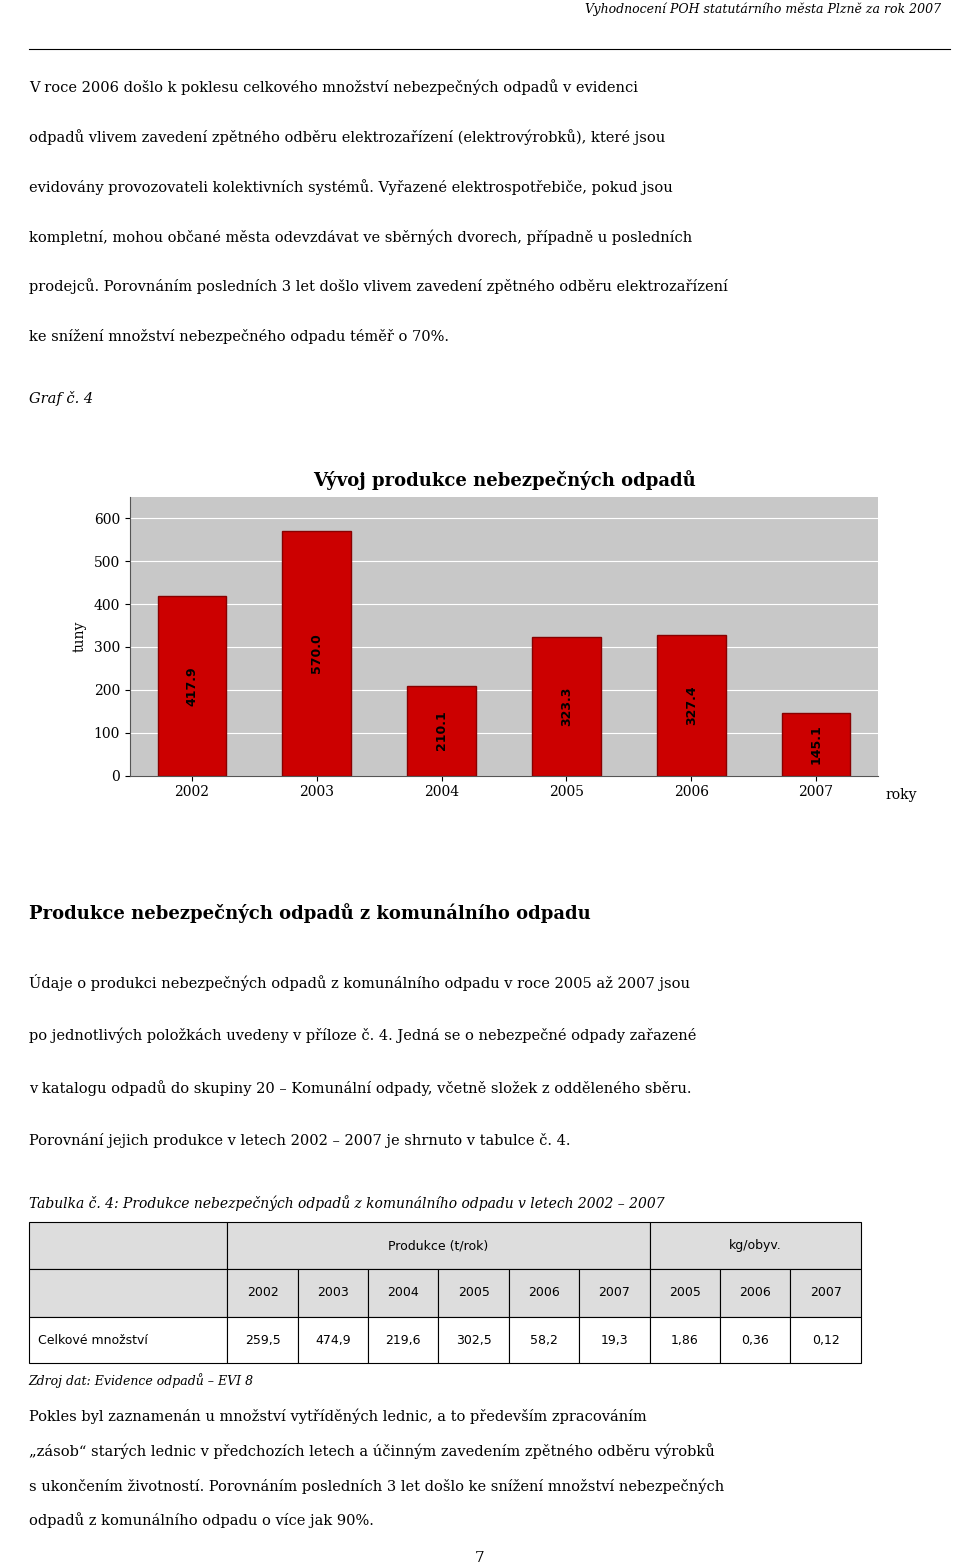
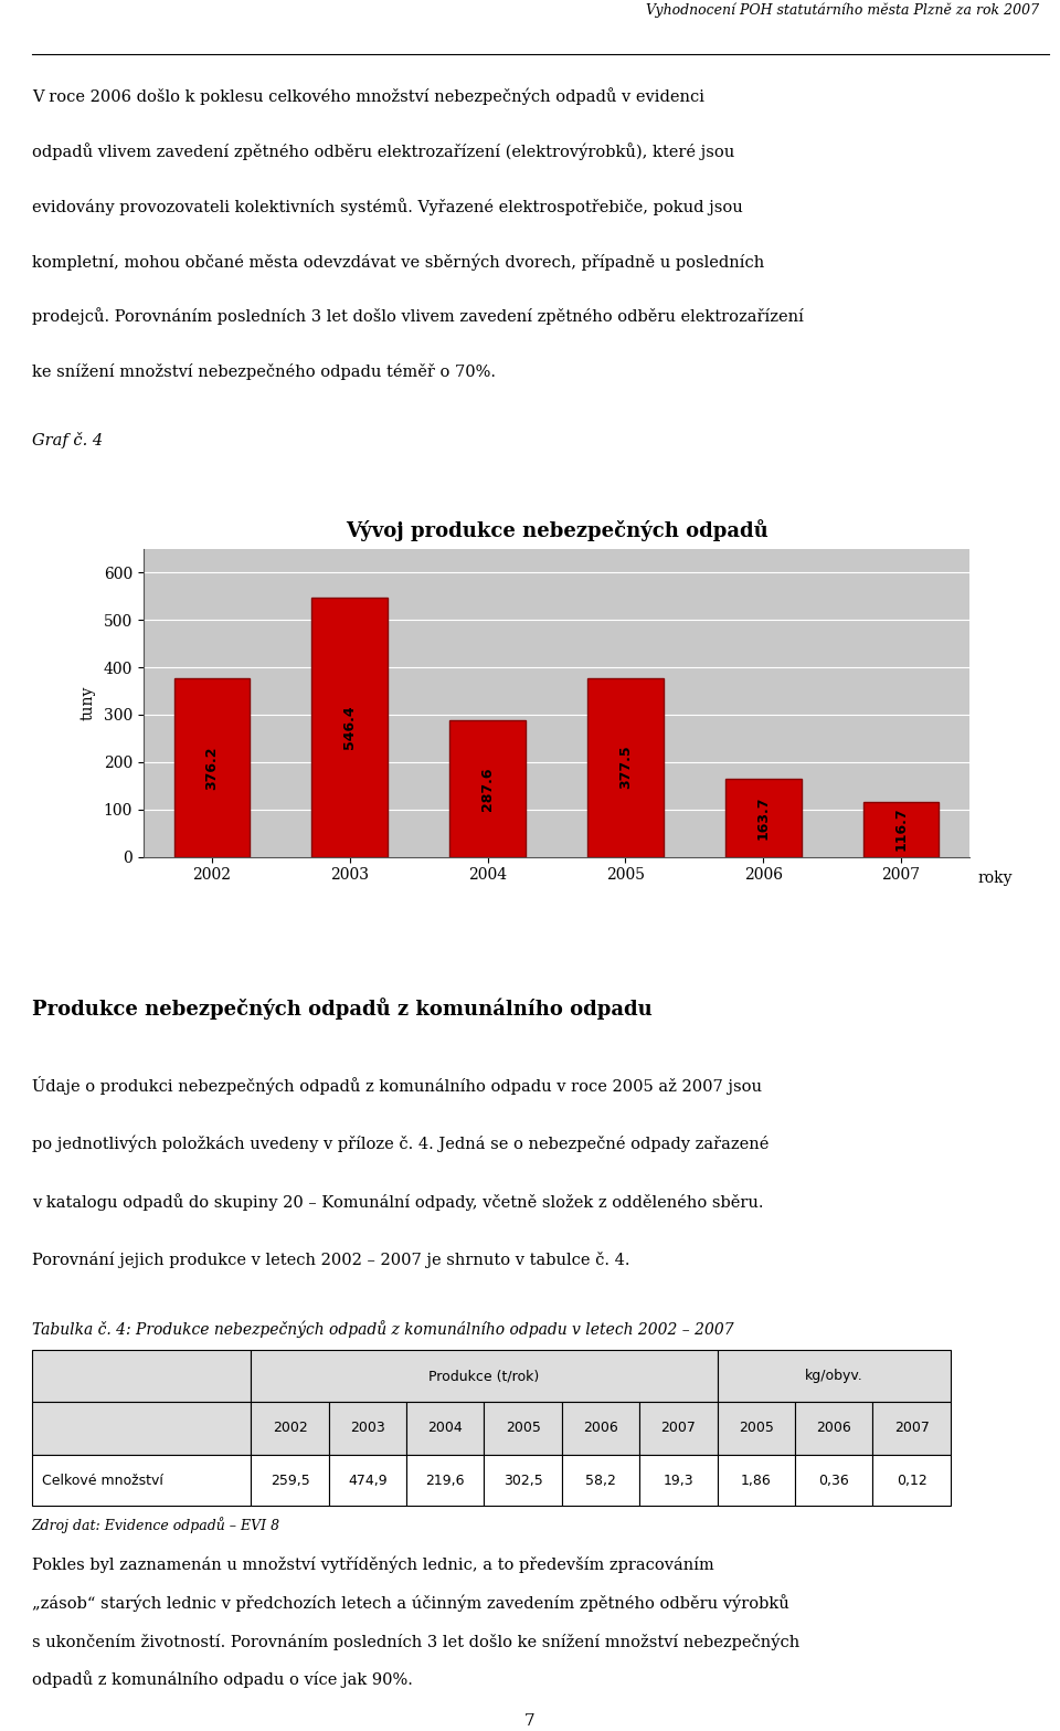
2002: 417.9 -> 376.2
2003: 570.0 -> 546.4
2004: 210.1 -> 287.6
2005: 323.3 -> 377.5
2006: 327.4 -> 163.7
2007: 145.1 -> 116.7
